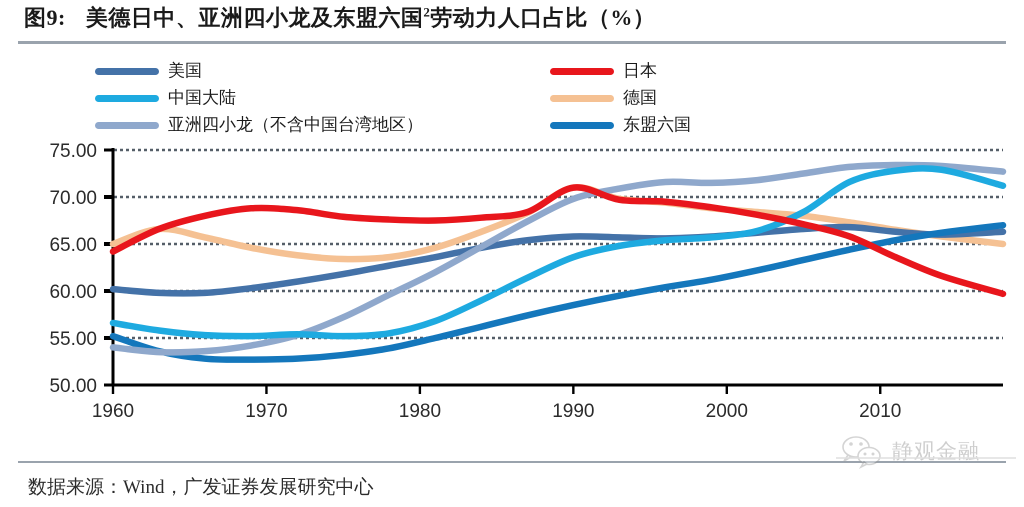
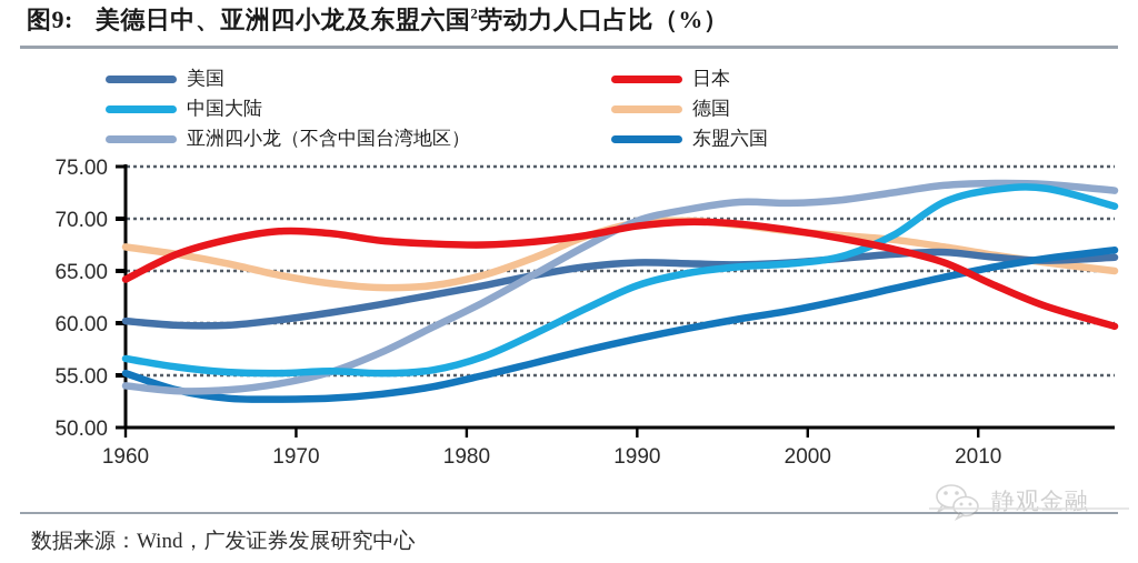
德国/1960: 65 -> 67
日本/1990: 71 -> 69
德国/1990: 71 -> 70
